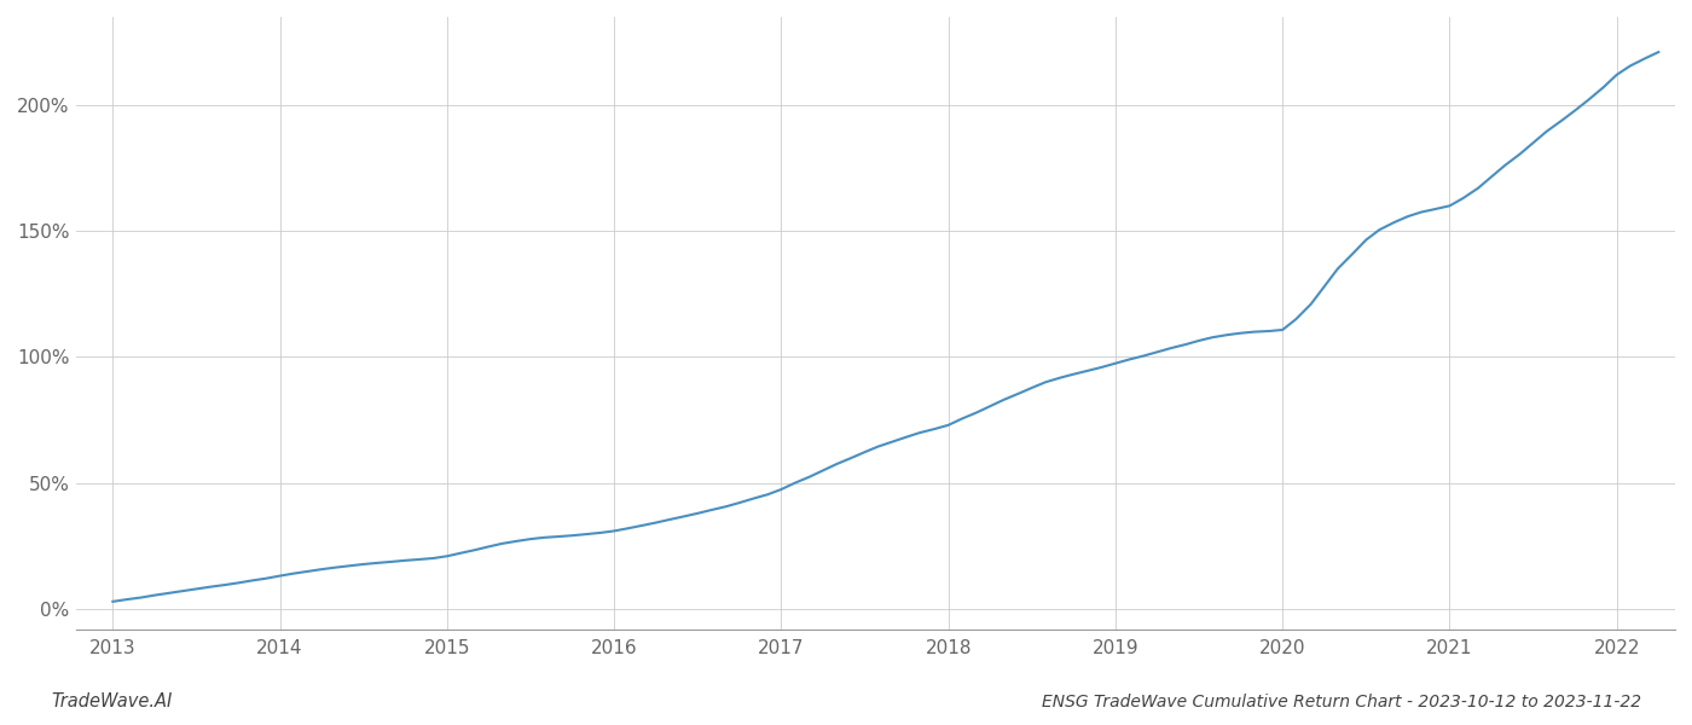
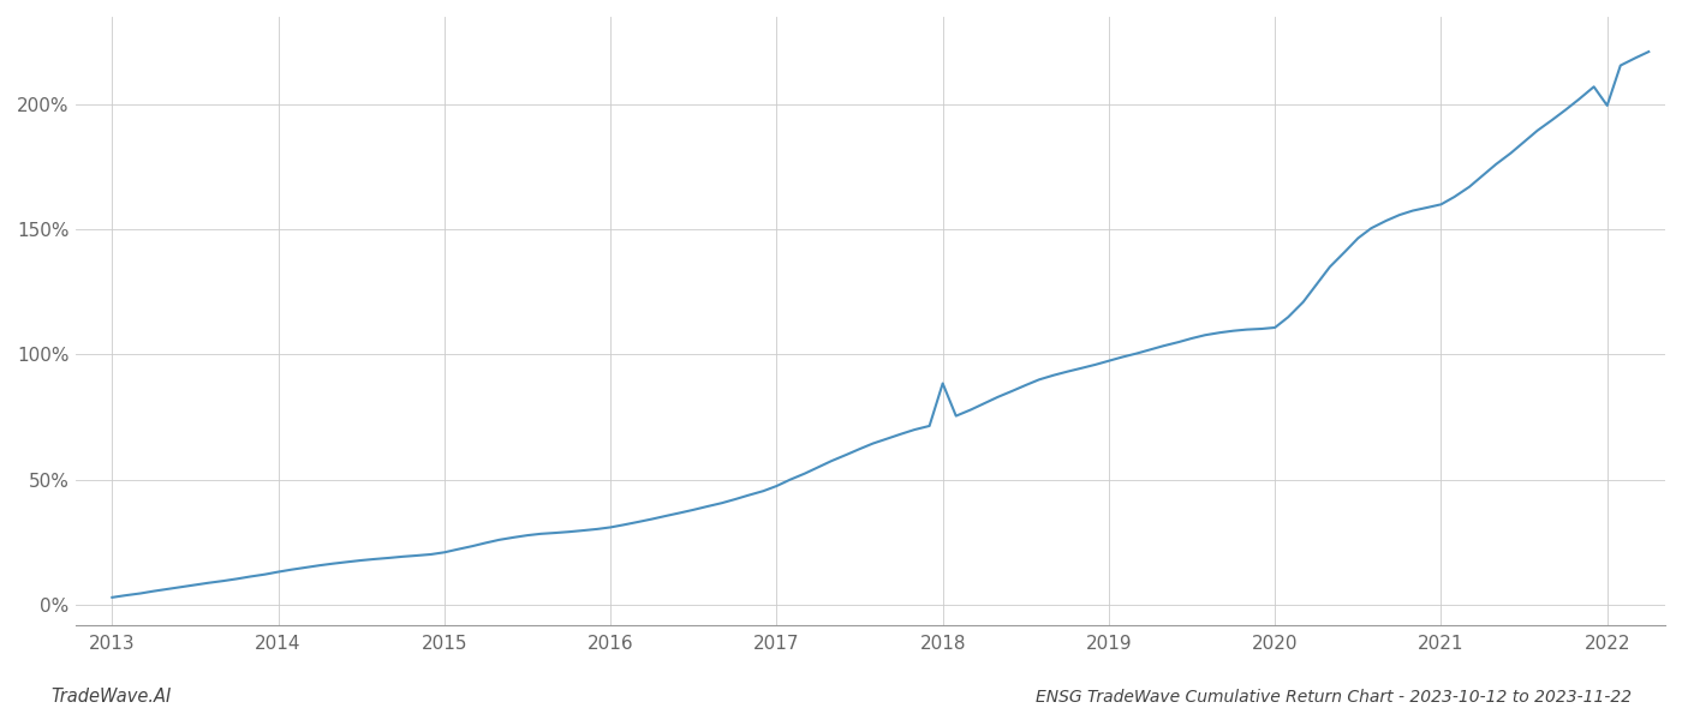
2018: 73.0% -> 88.5%
2022: 212.0% -> 199.5%
